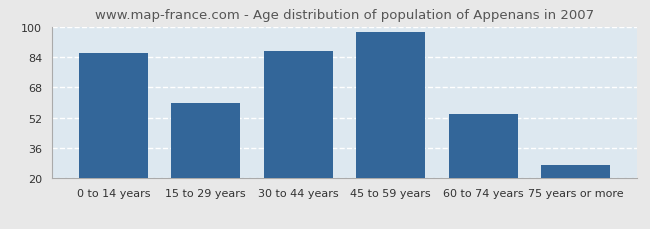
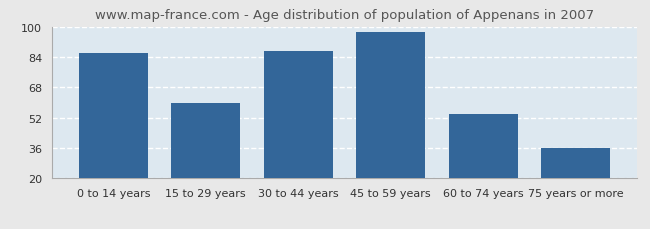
75 years or more: 27 -> 36
